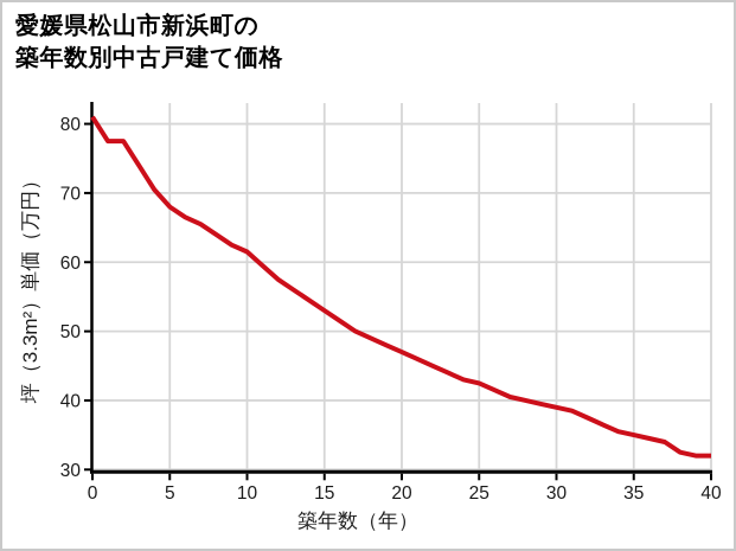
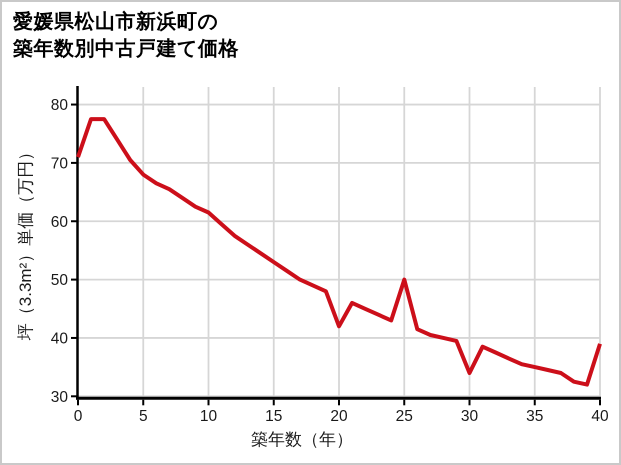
0: 81 -> 71
20: 47 -> 42
25: 42 -> 50
30: 39 -> 34
40: 32 -> 39
